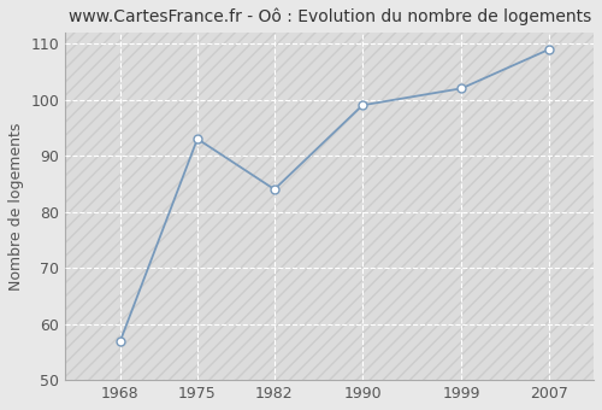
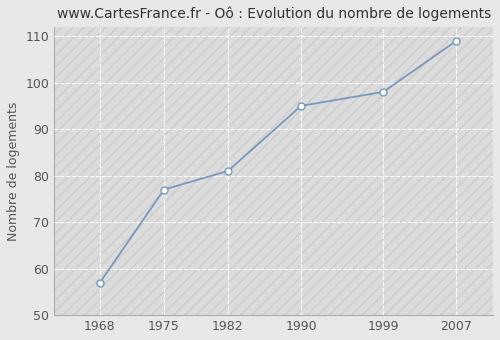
1975: 93 -> 77
1982: 84 -> 81
1990: 99 -> 95
1999: 102 -> 98
